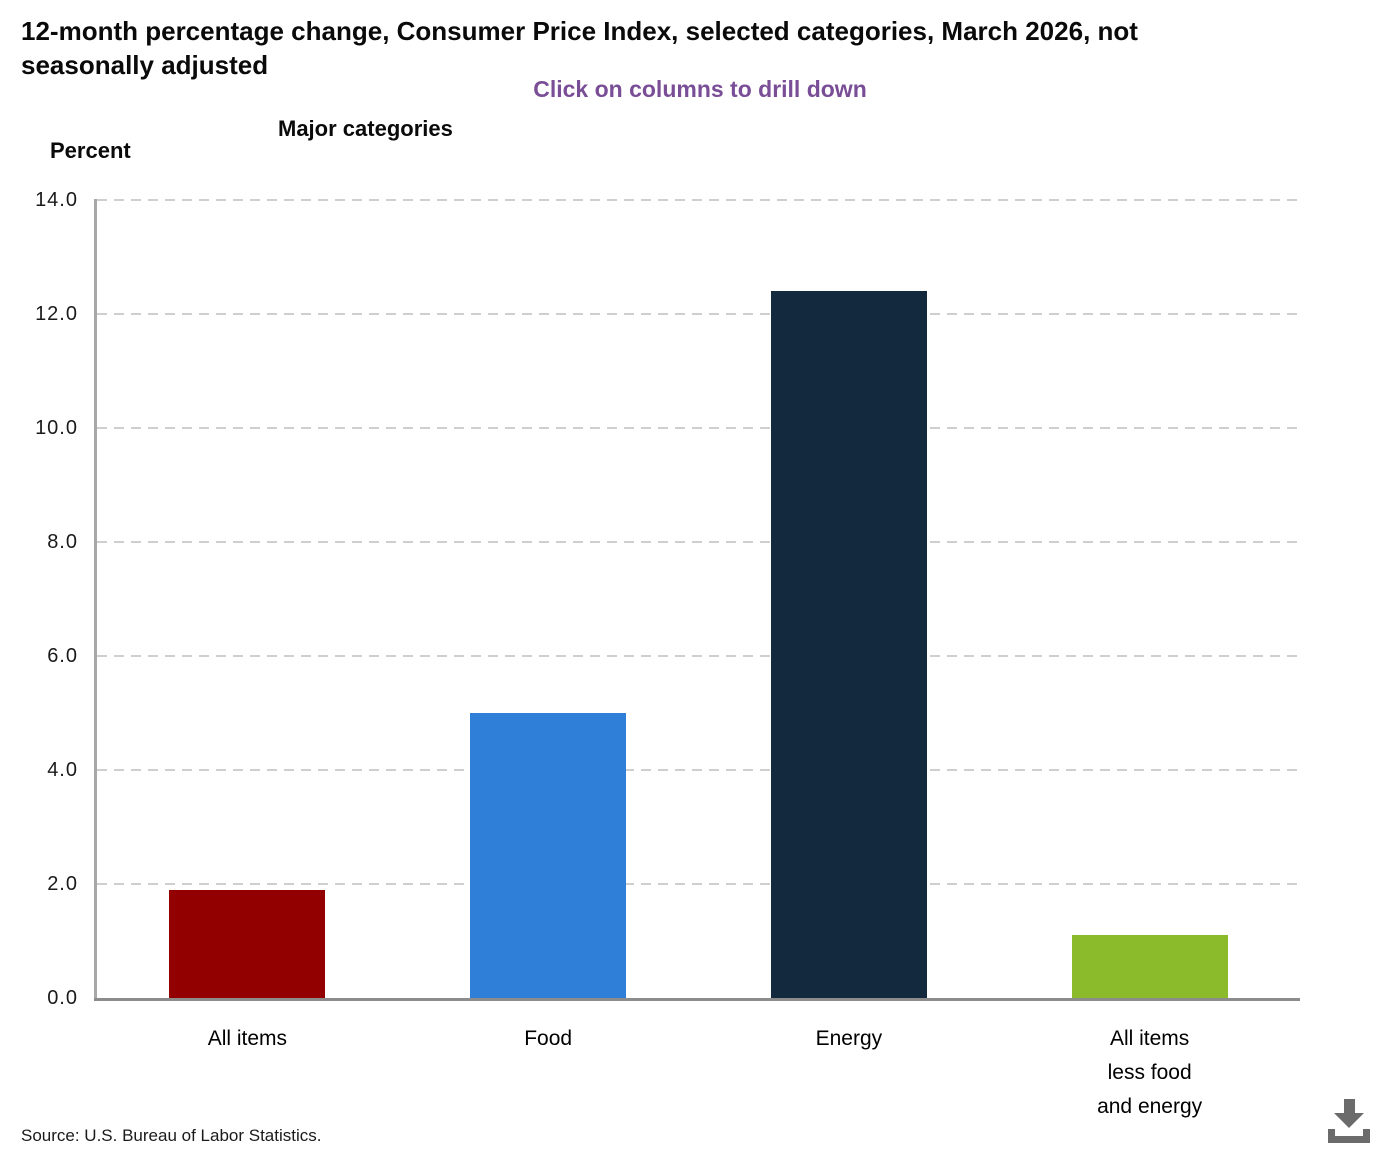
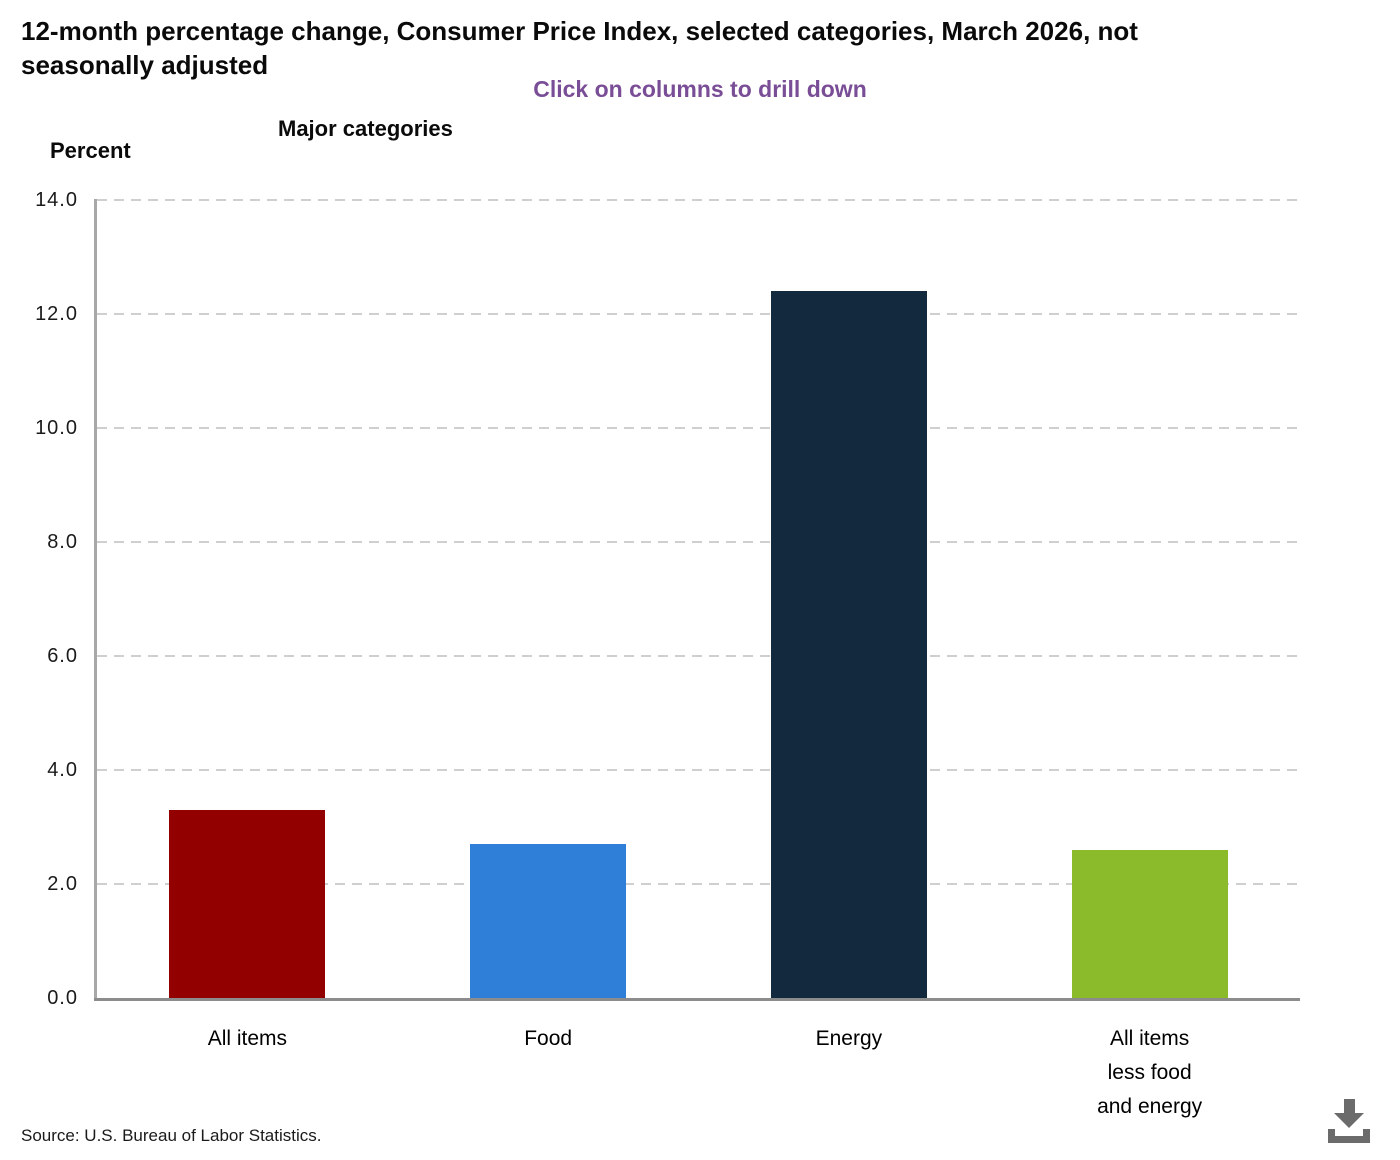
All items: 1.9 -> 3.3
Food: 5.0 -> 2.7
All items less food and energy: 1.1 -> 2.6
